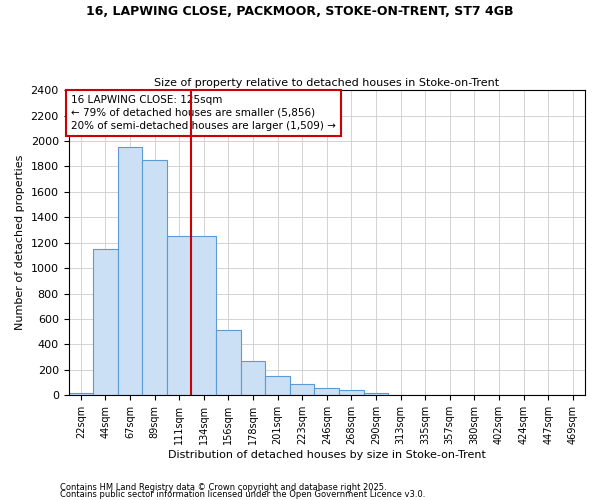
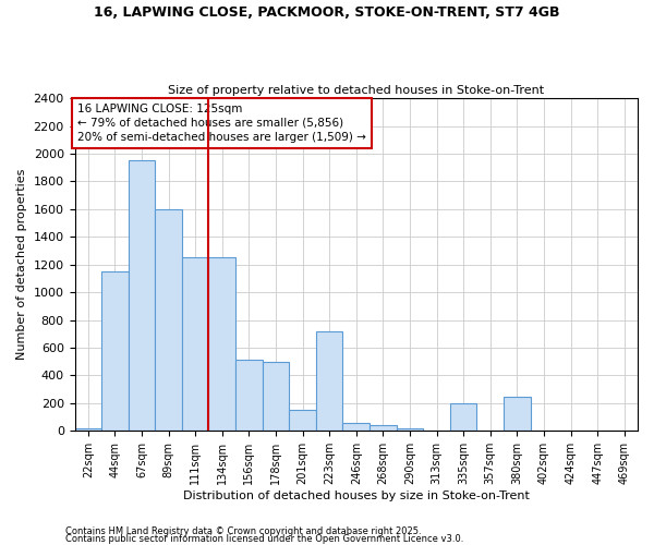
89sqm: 1850 -> 1600
178sqm: 270 -> 500
223sqm: 90 -> 720
335sqm: 0 -> 200
380sqm: 0 -> 250
